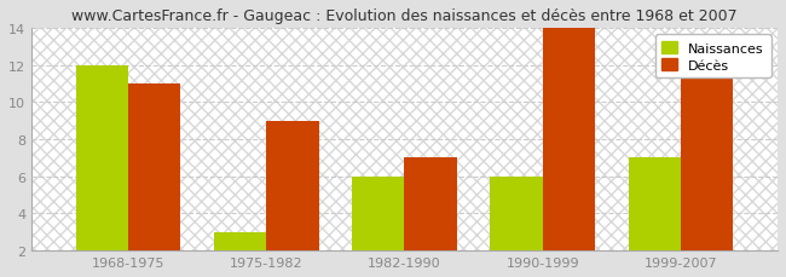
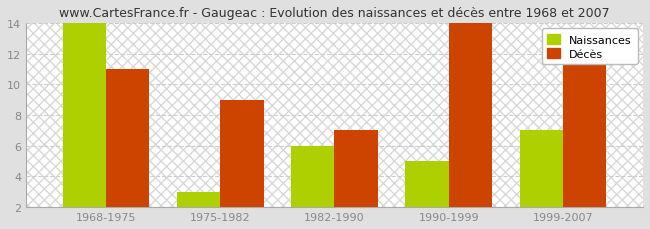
Naissances/1968-1975: 12 -> 14
Naissances/1990-1999: 6 -> 5
